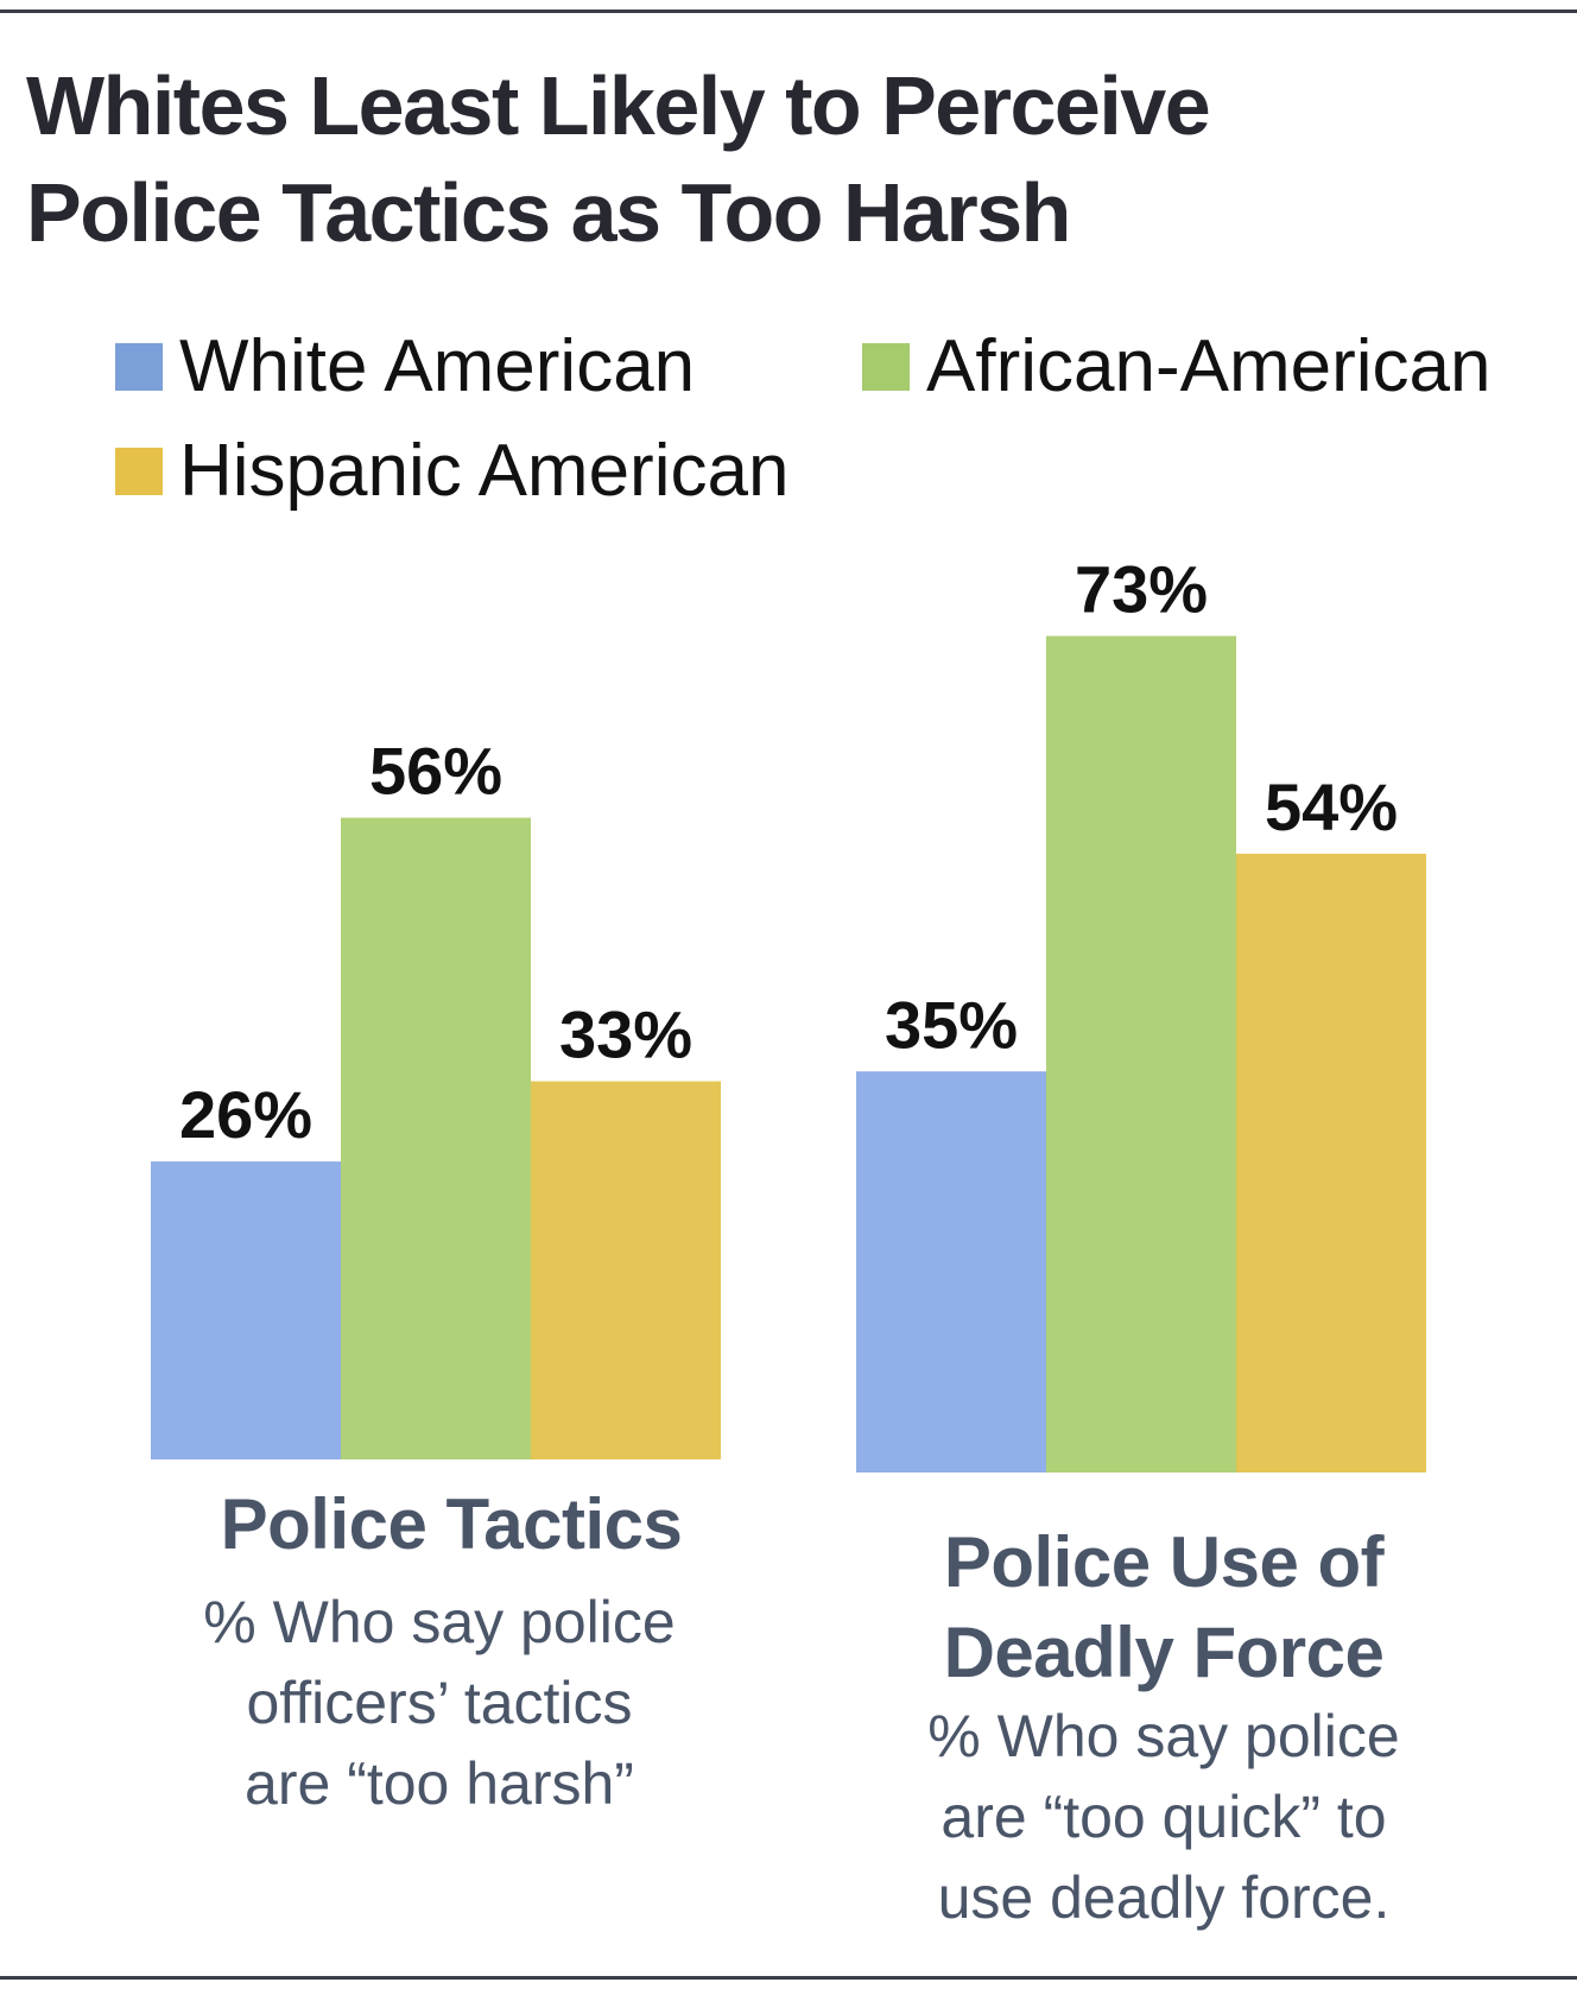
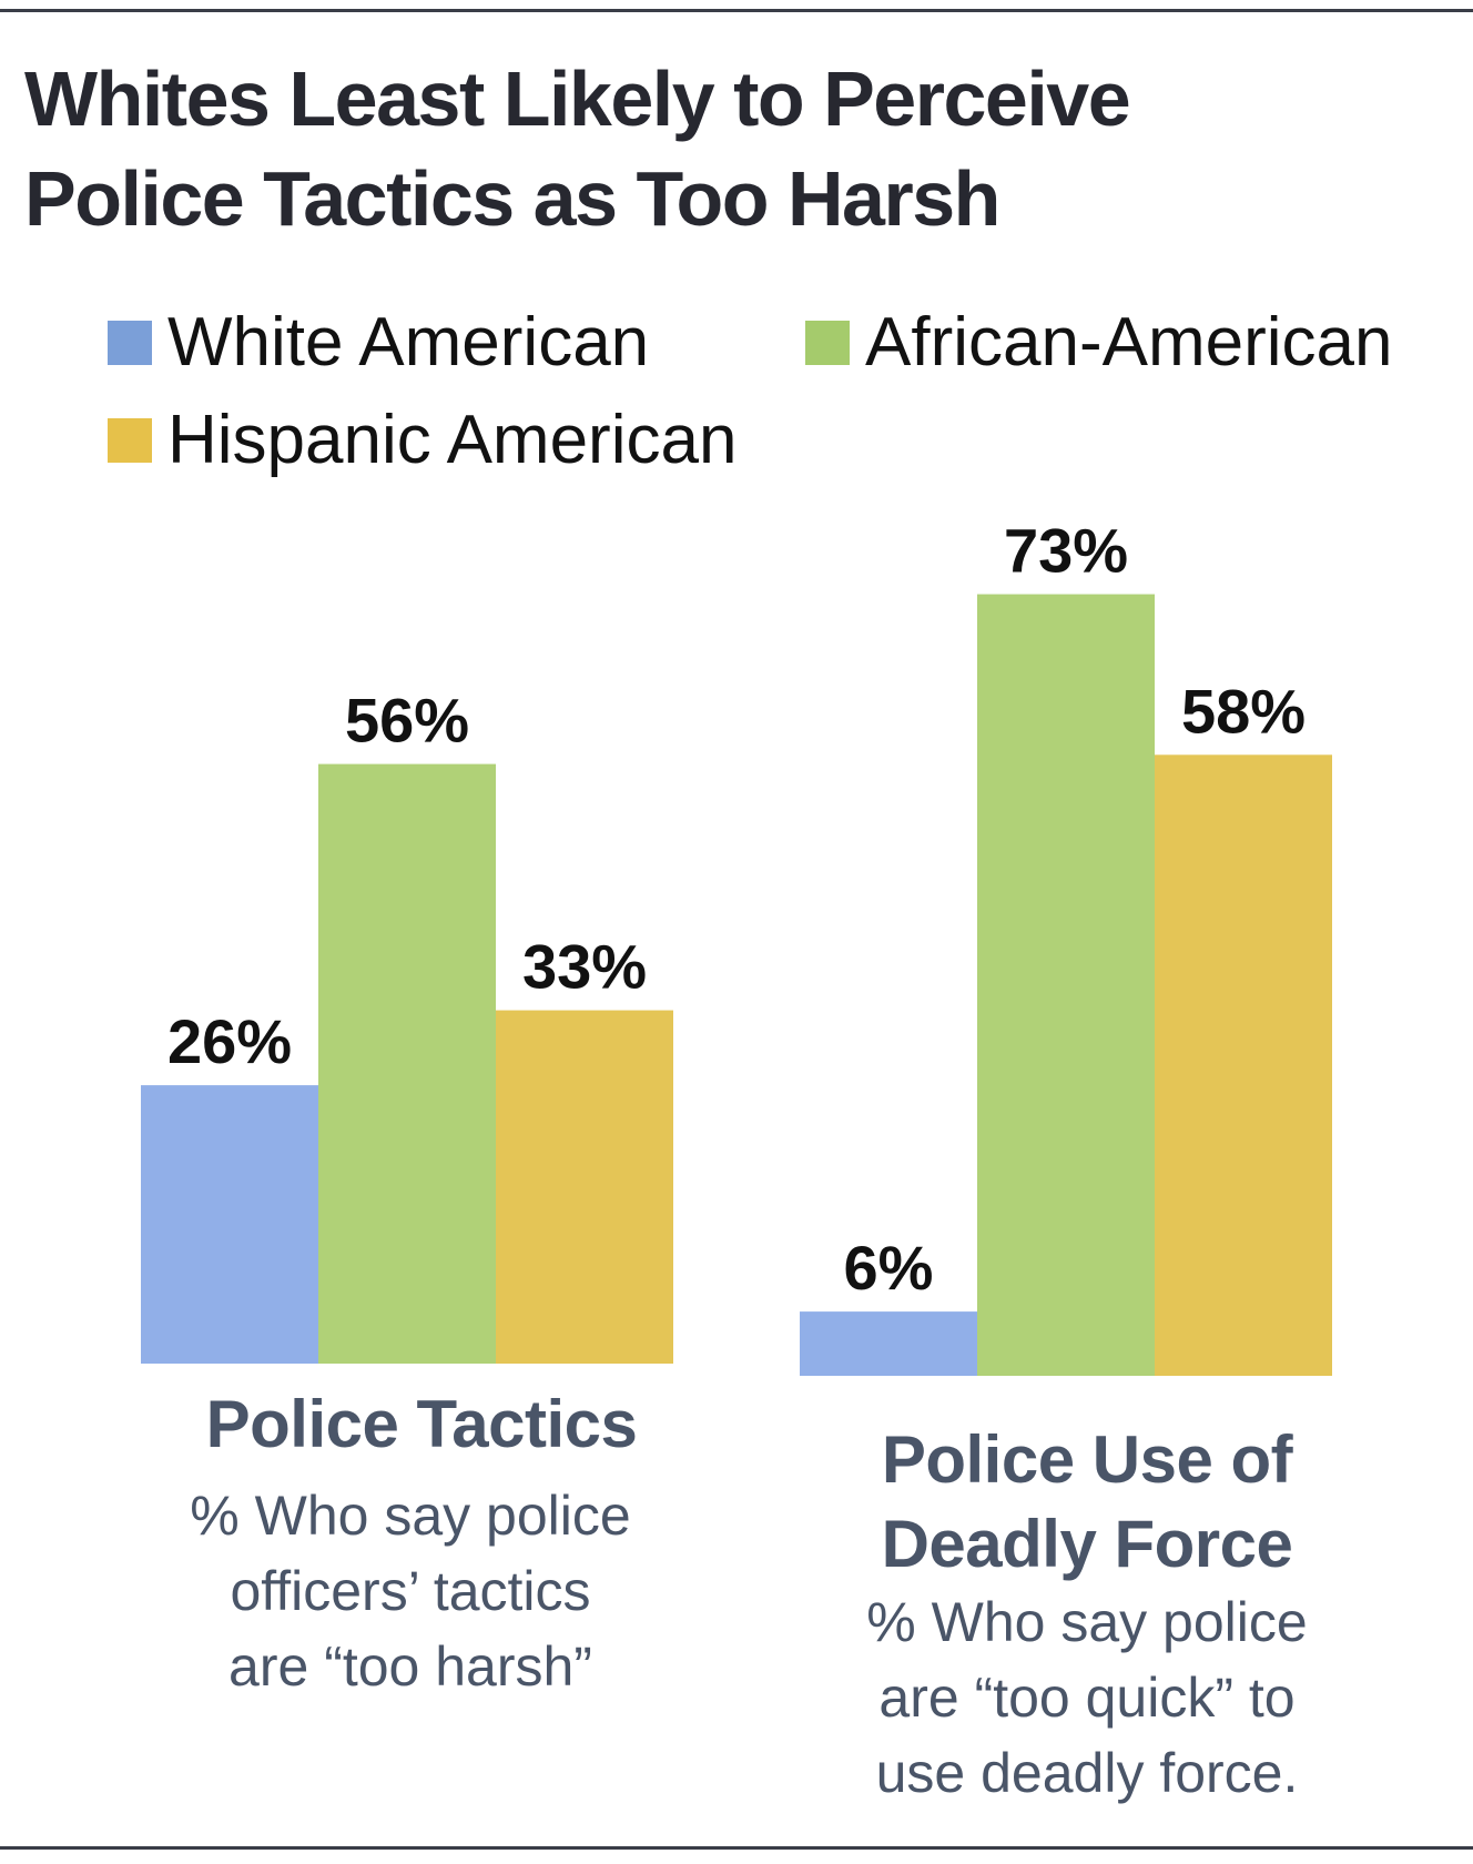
White American/Police Use of Deadly Force: 35% -> 6%
Hispanic American/Police Use of Deadly Force: 54% -> 58%
